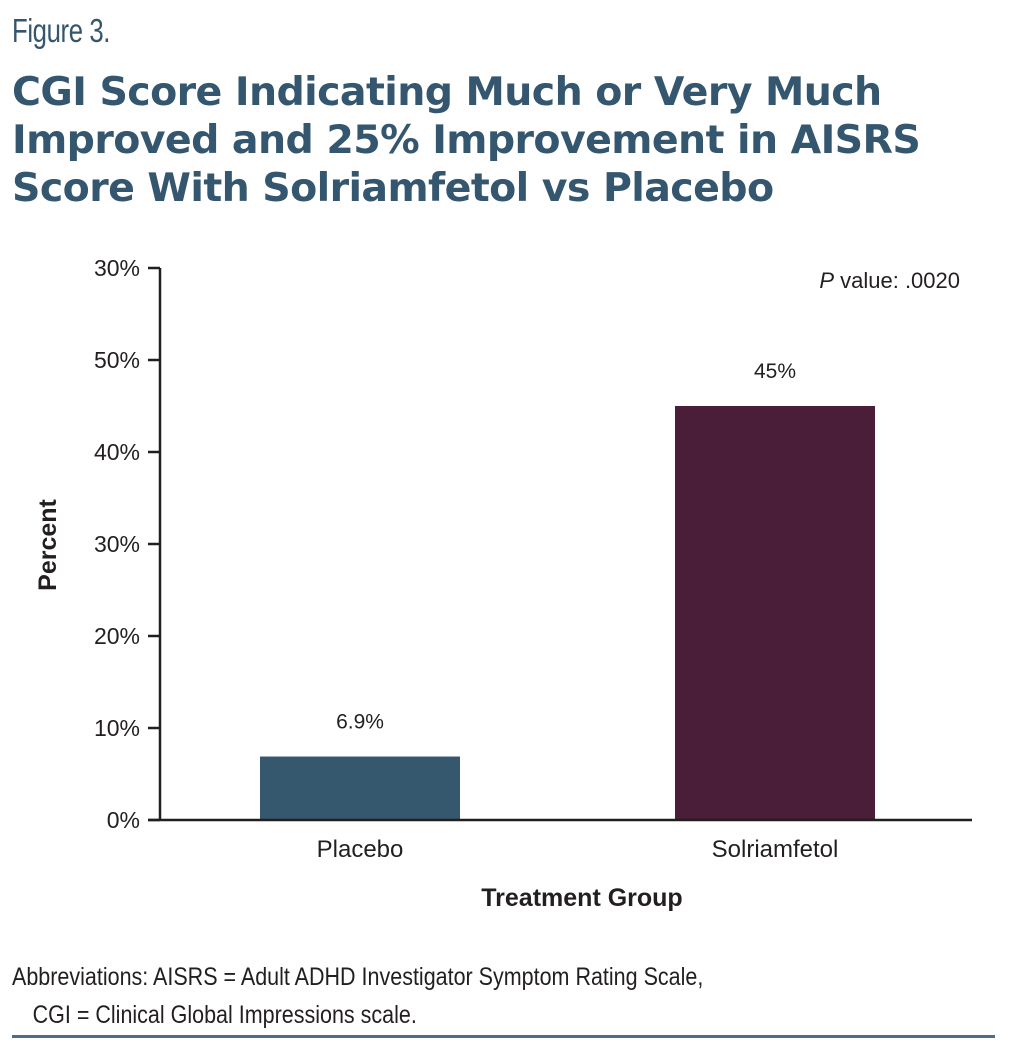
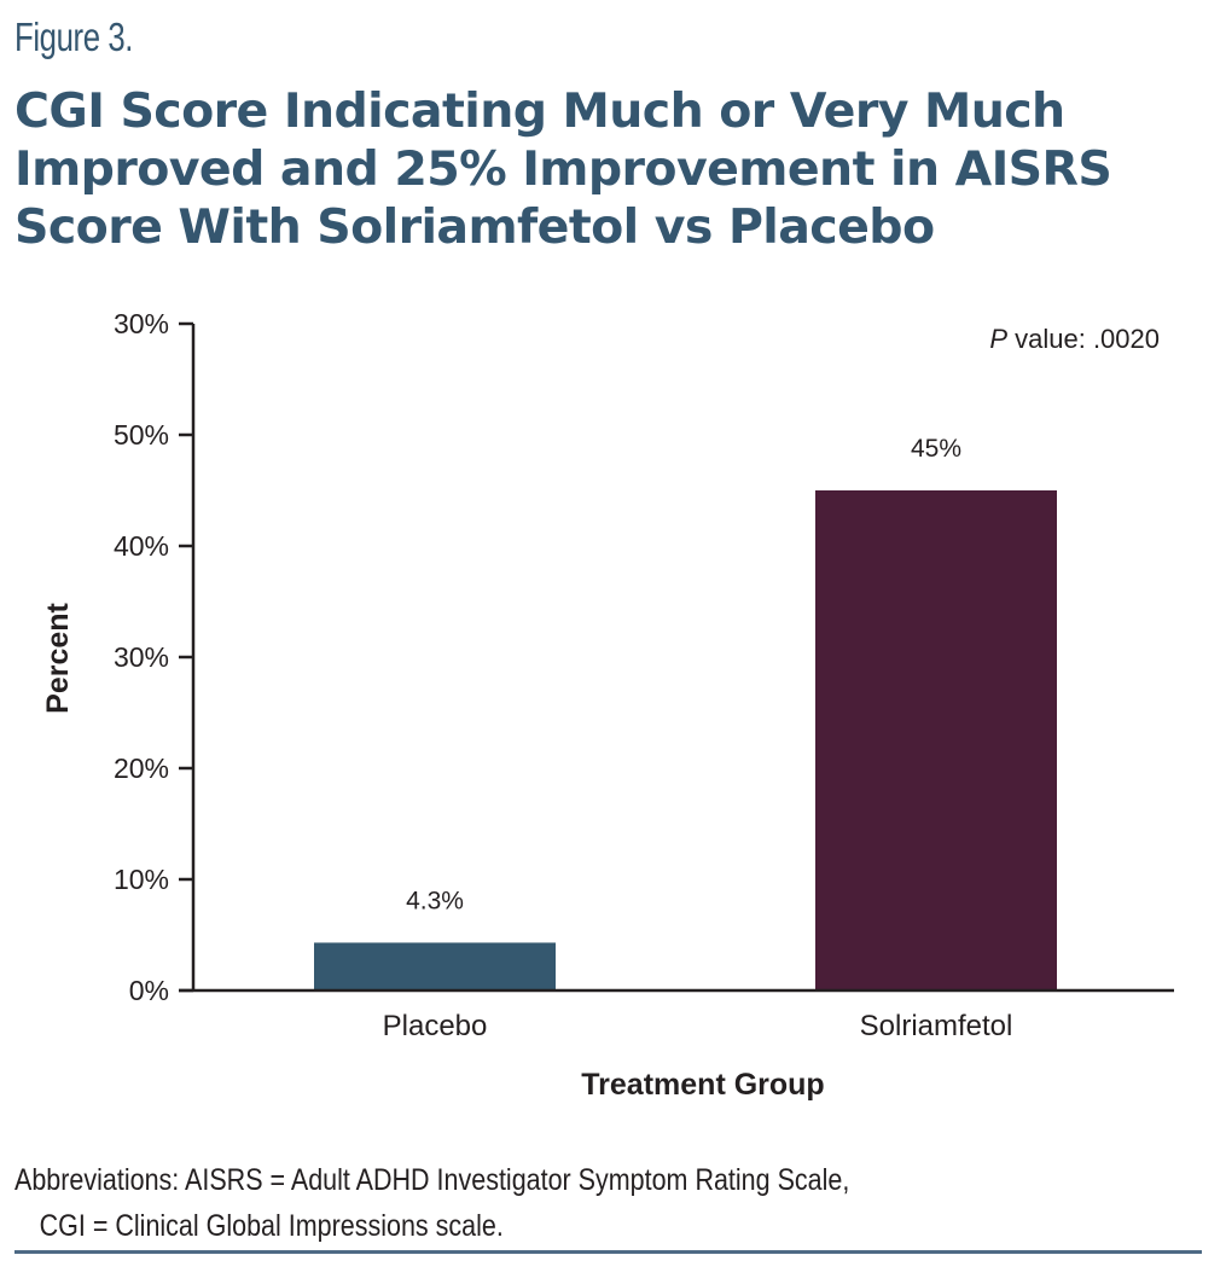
Placebo: 6.9% -> 4.3%
